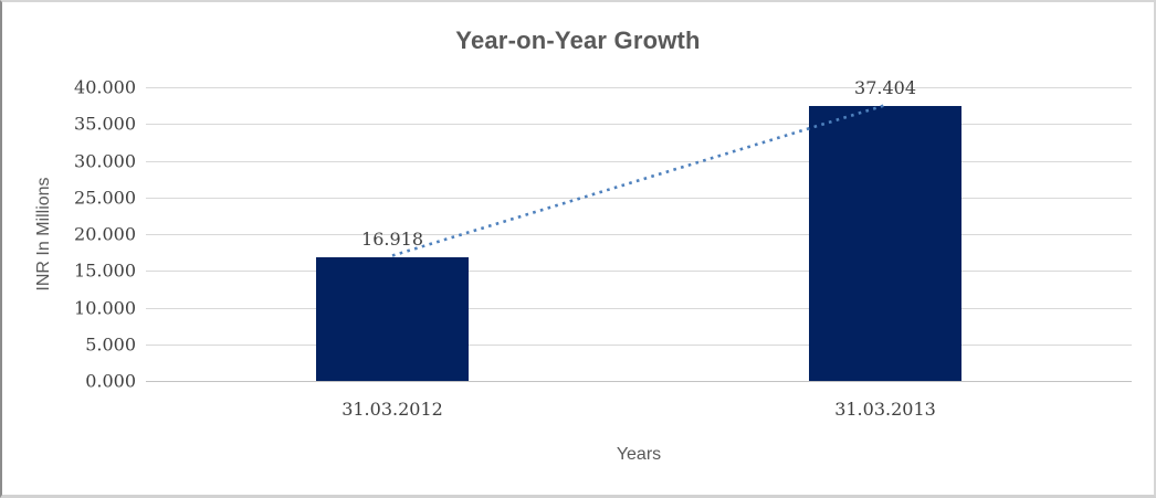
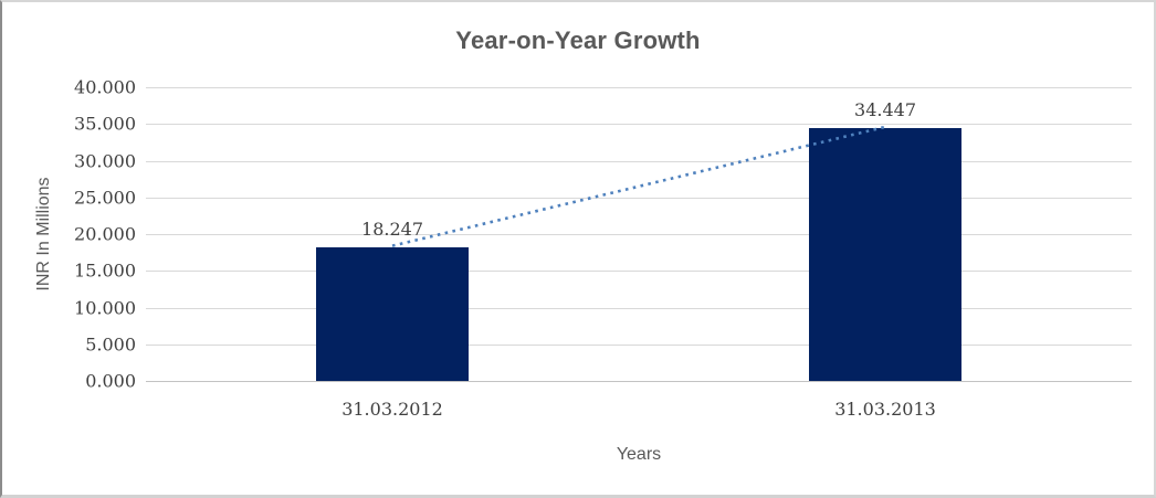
31.03.2012: 16.918 -> 18.247
31.03.2013: 37.404 -> 34.447
